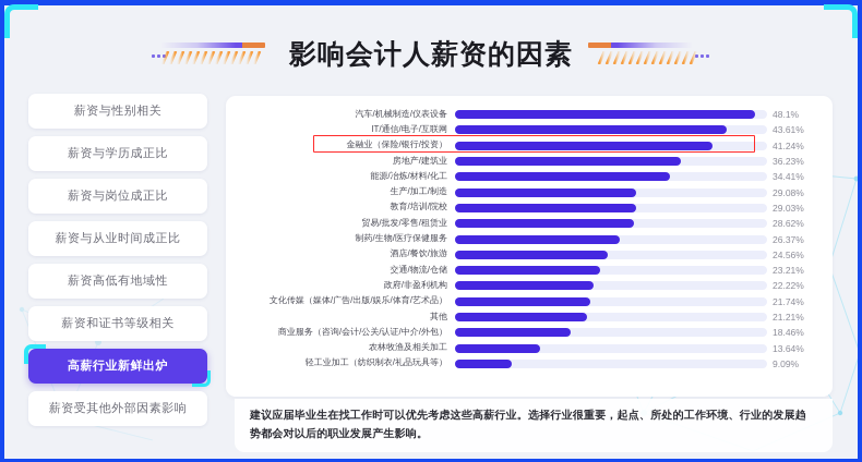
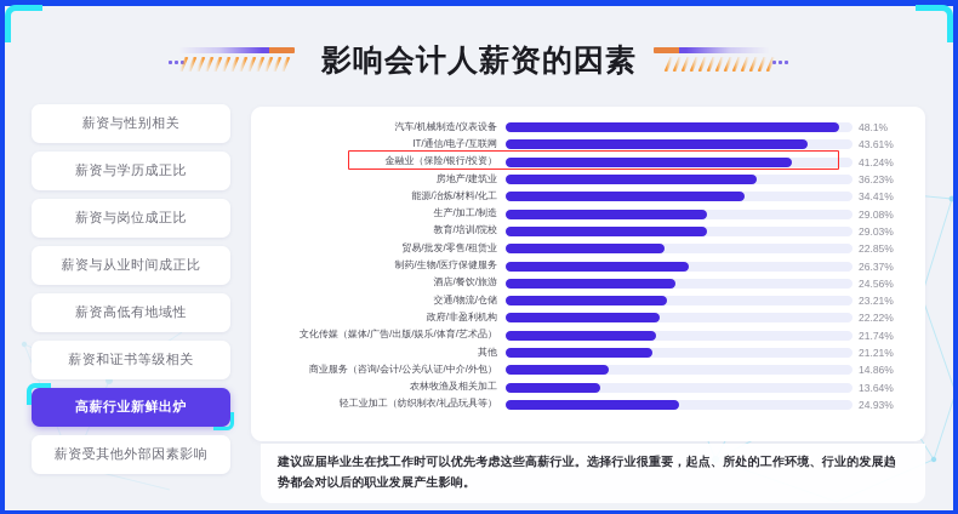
贸易/批发/零售/租赁业: 28.62% -> 22.85%
商业服务（咨询/会计/公关/认证/中介/外包）: 18.46% -> 14.86%
轻工业加工（纺织制衣/礼品玩具等）: 9.09% -> 24.93%
